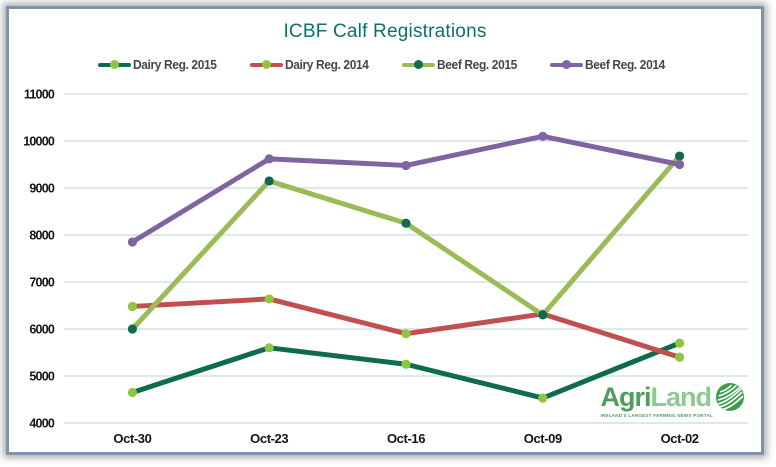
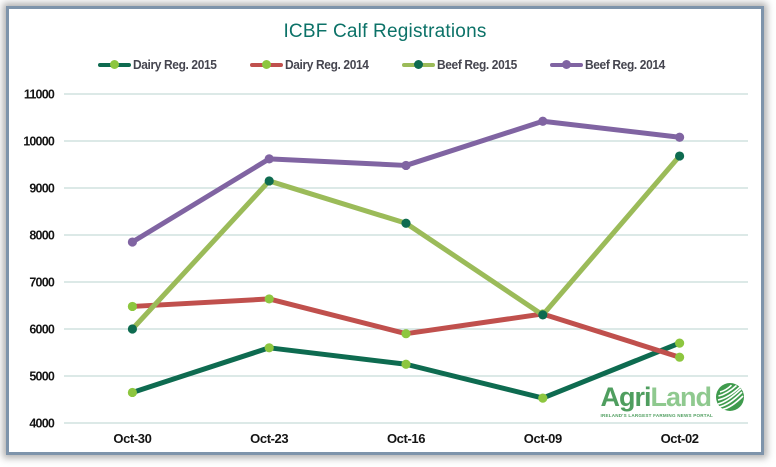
Beef Reg. 2014/Oct-09: 10100 -> 10400
Beef Reg. 2014/Oct-02: 9500 -> 10100
